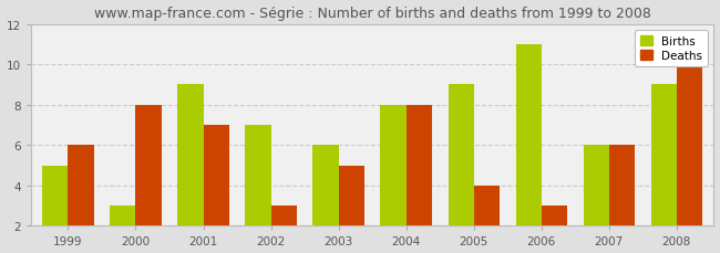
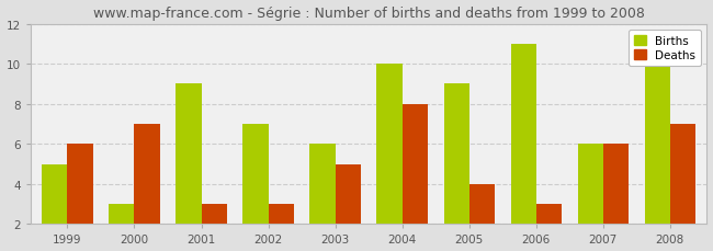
Deaths/2000: 8 -> 7
Deaths/2001: 7 -> 3
Births/2004: 8 -> 10
Births/2008: 9 -> 10
Deaths/2008: 10 -> 7
